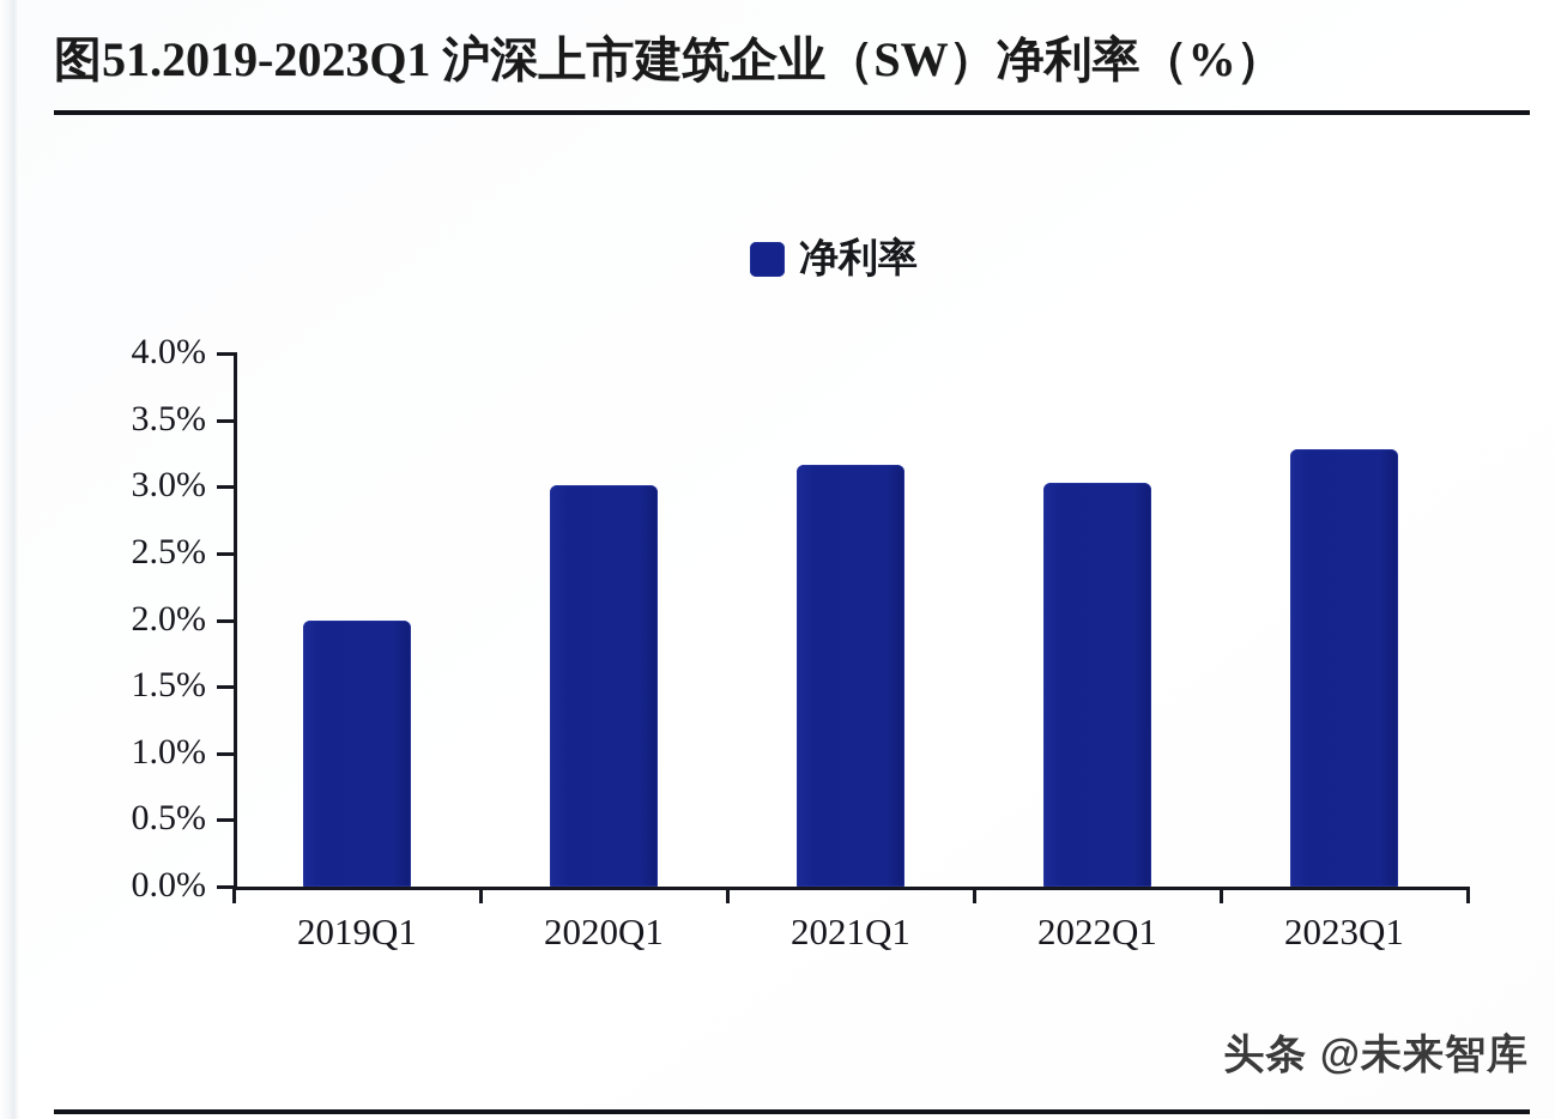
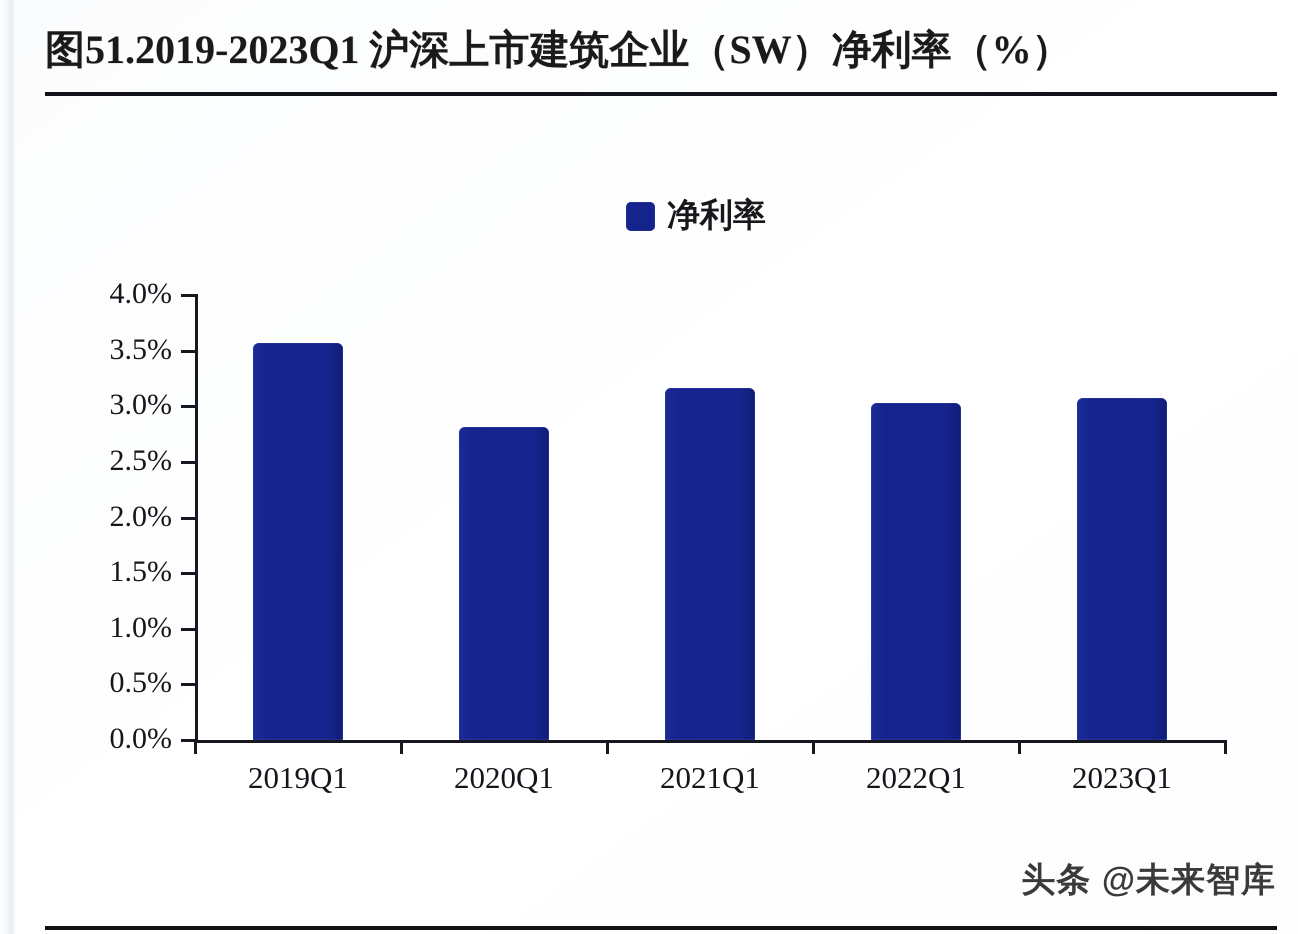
2019Q1: 2.00% -> 3.57%
2020Q1: 3.01% -> 2.81%
2023Q1: 3.28% -> 3.07%
